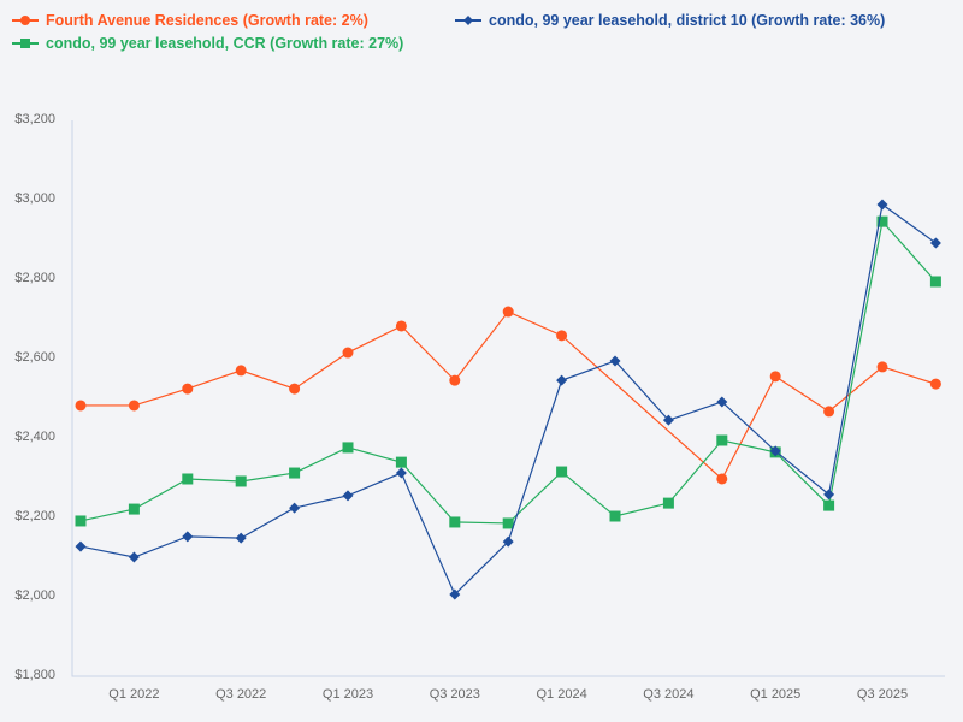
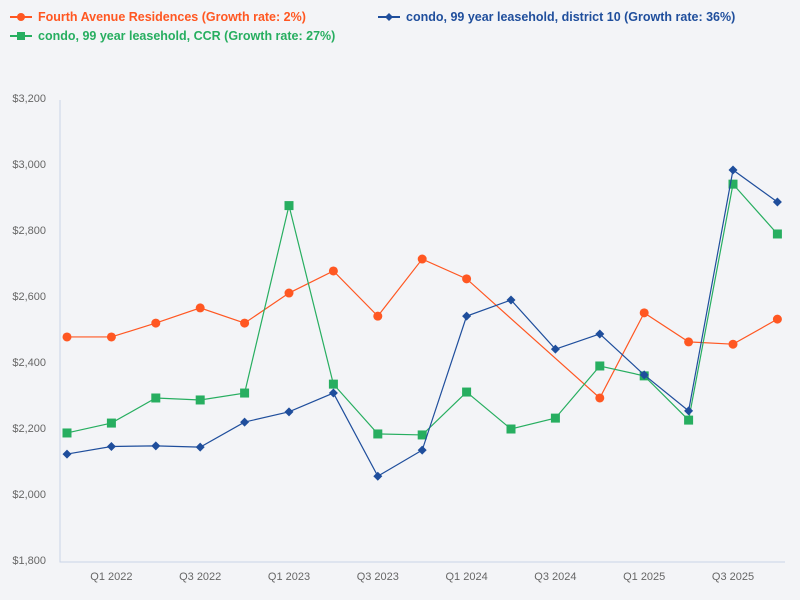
condo, 99 year leasehold, district 10 (Growth rate: 36%)/Q1 2022: $2100 -> $2150
condo, 99 year leasehold, CCR (Growth rate: 27%)/Q1 2023: $2380 -> $2880
condo, 99 year leasehold, district 10 (Growth rate: 36%)/Q3 2023: $2010 -> $2060
Fourth Avenue Residences (Growth rate: 2%)/Q3 2025: $2580 -> $2460
